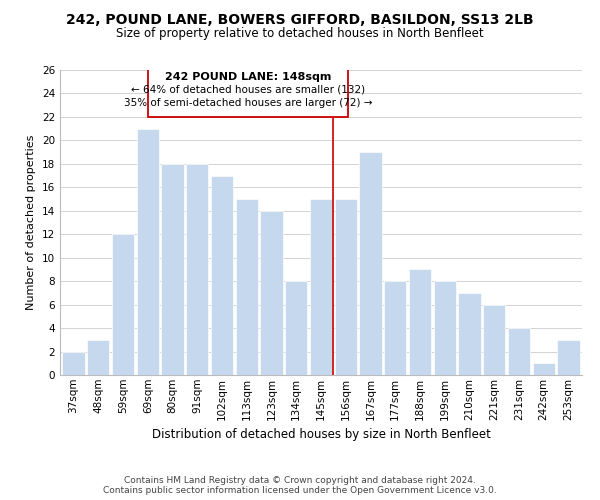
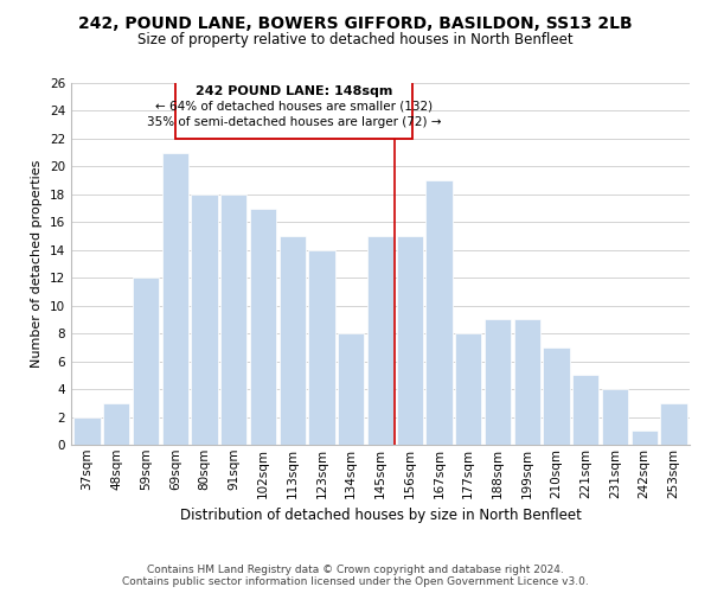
199sqm: 8 -> 9
221sqm: 6 -> 5
